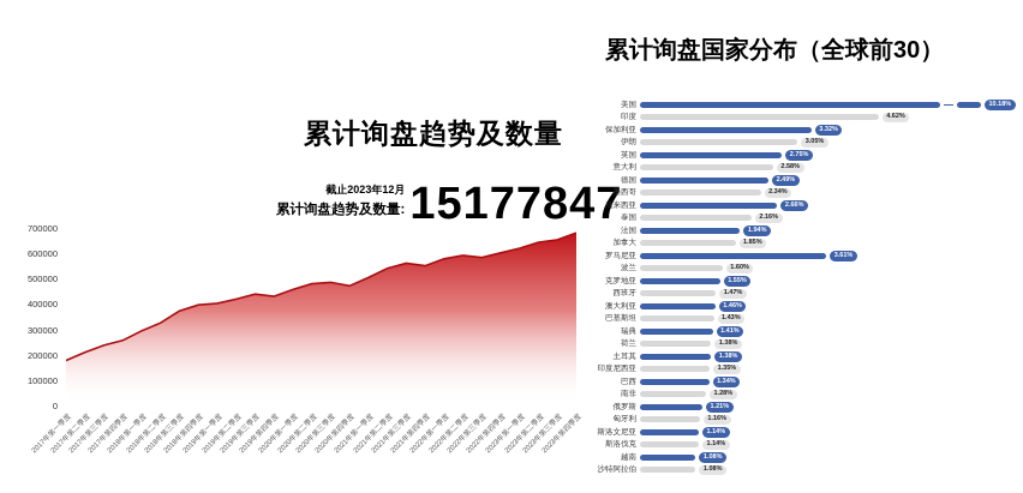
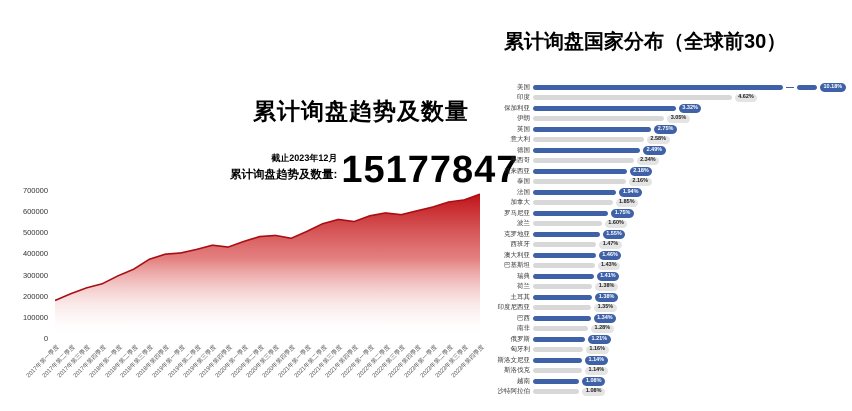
累计询盘国家分布（全球前30）/马来西亚: 2.66% -> 2.18%
累计询盘国家分布（全球前30）/罗马尼亚: 3.61% -> 1.75%
